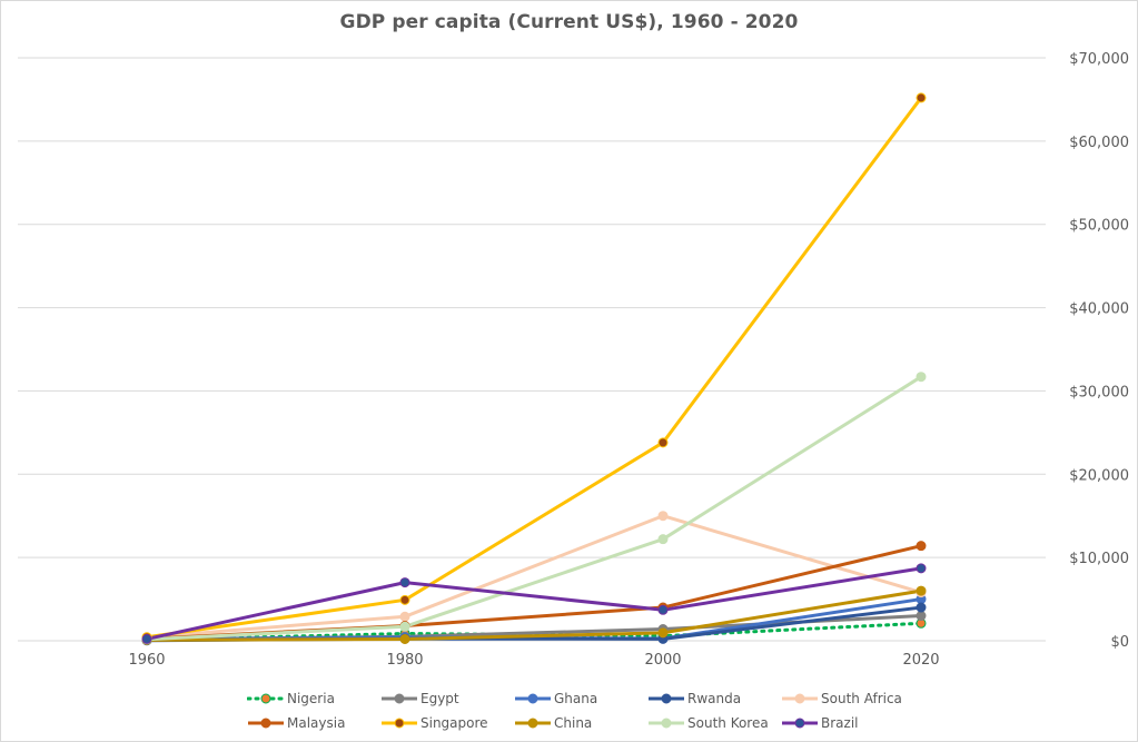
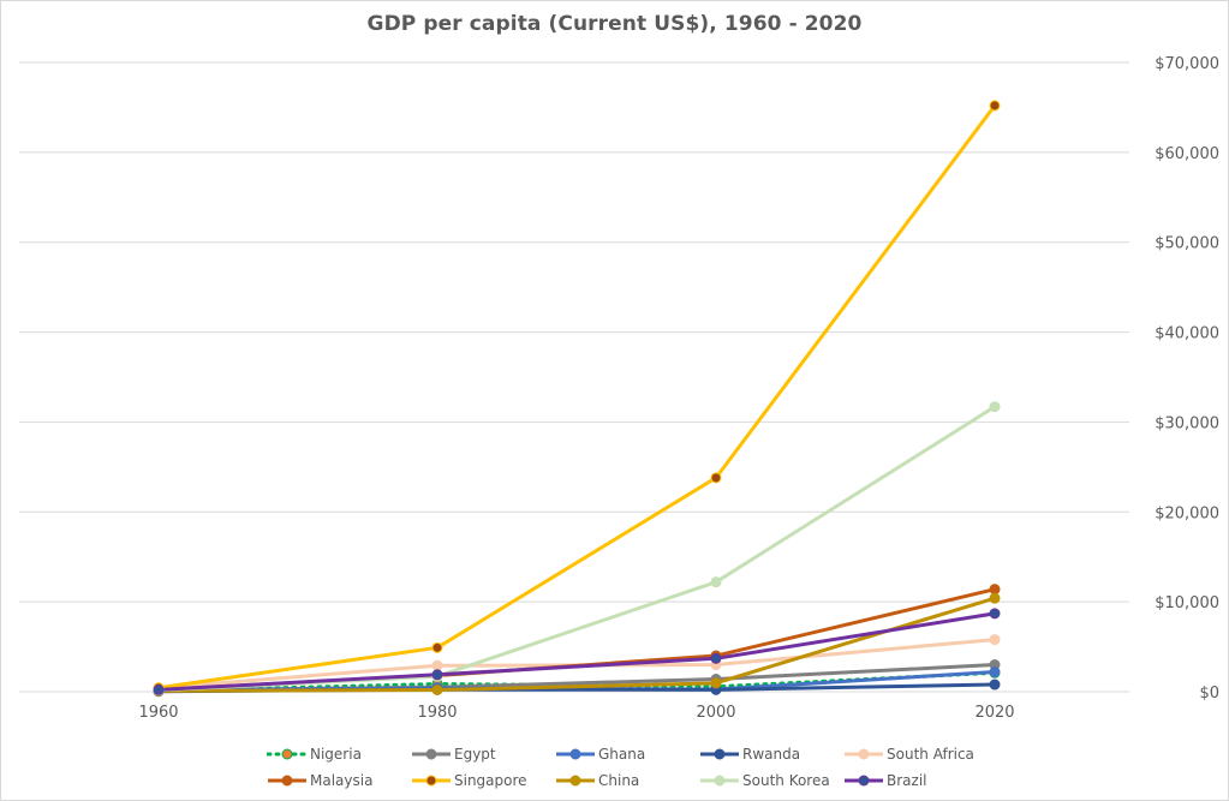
Brazil/1980: $7000 -> $2000
South Africa/2000: $15000 -> $3000
Ghana/2020: $5000 -> $2000
Rwanda/2020: $4000 -> $1000
China/2020: $6000 -> $10000
